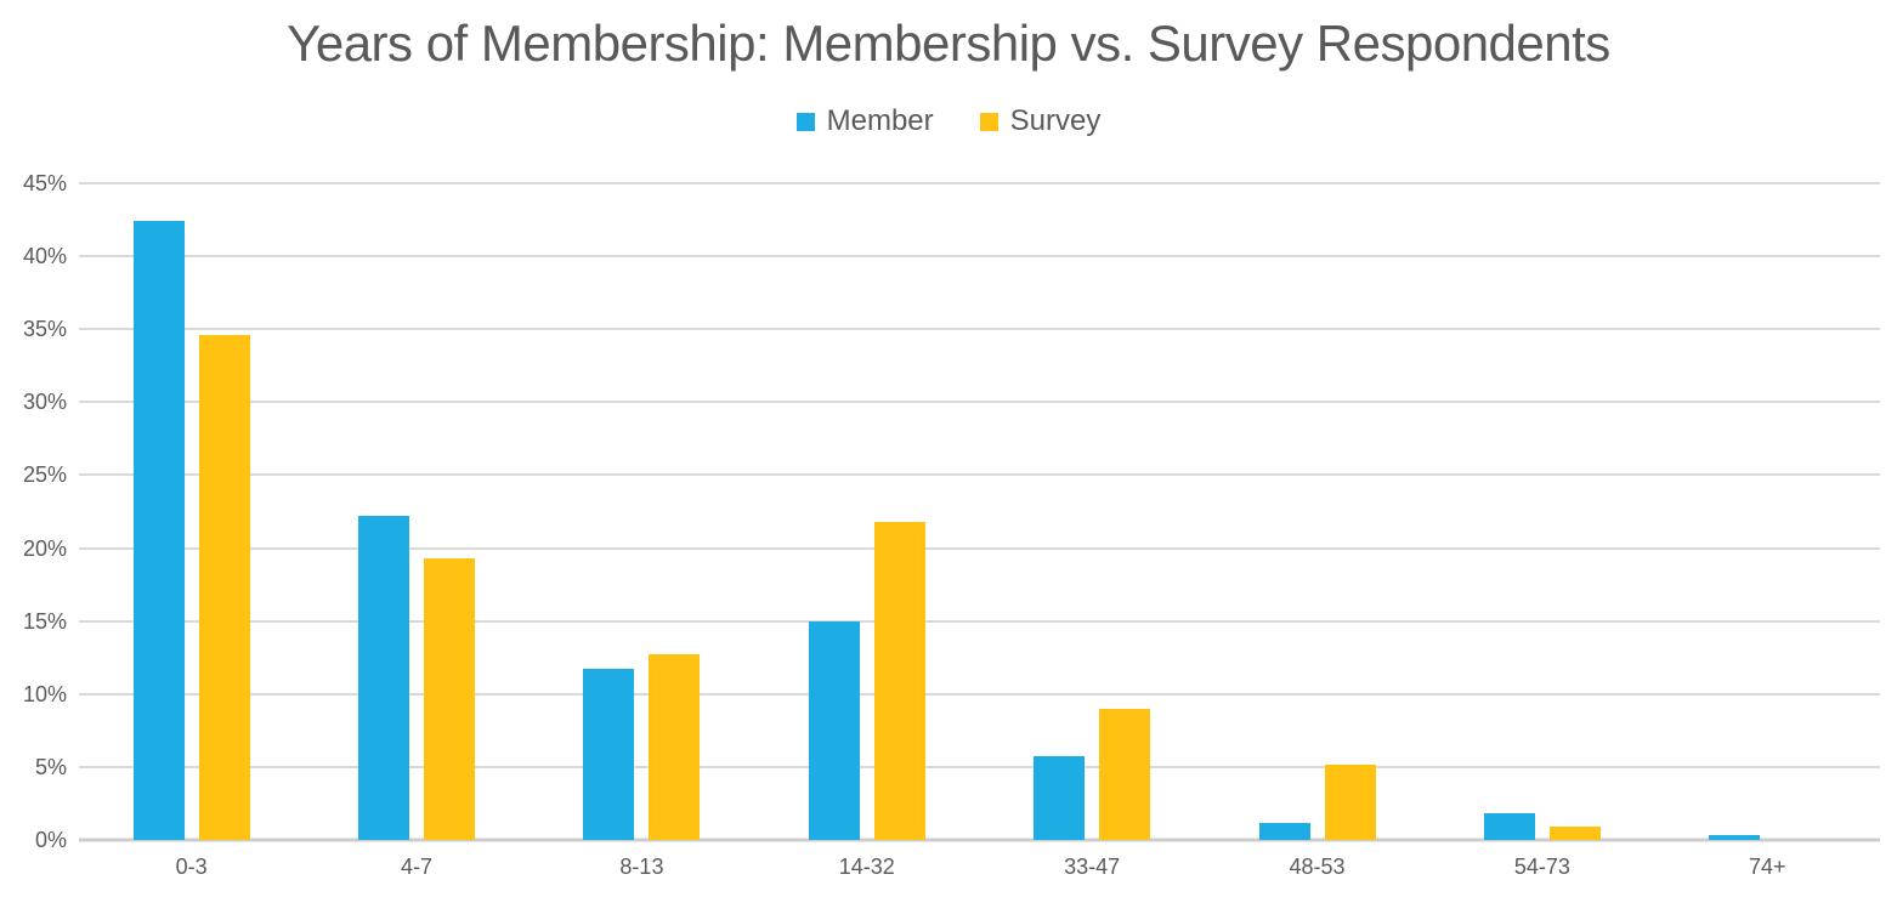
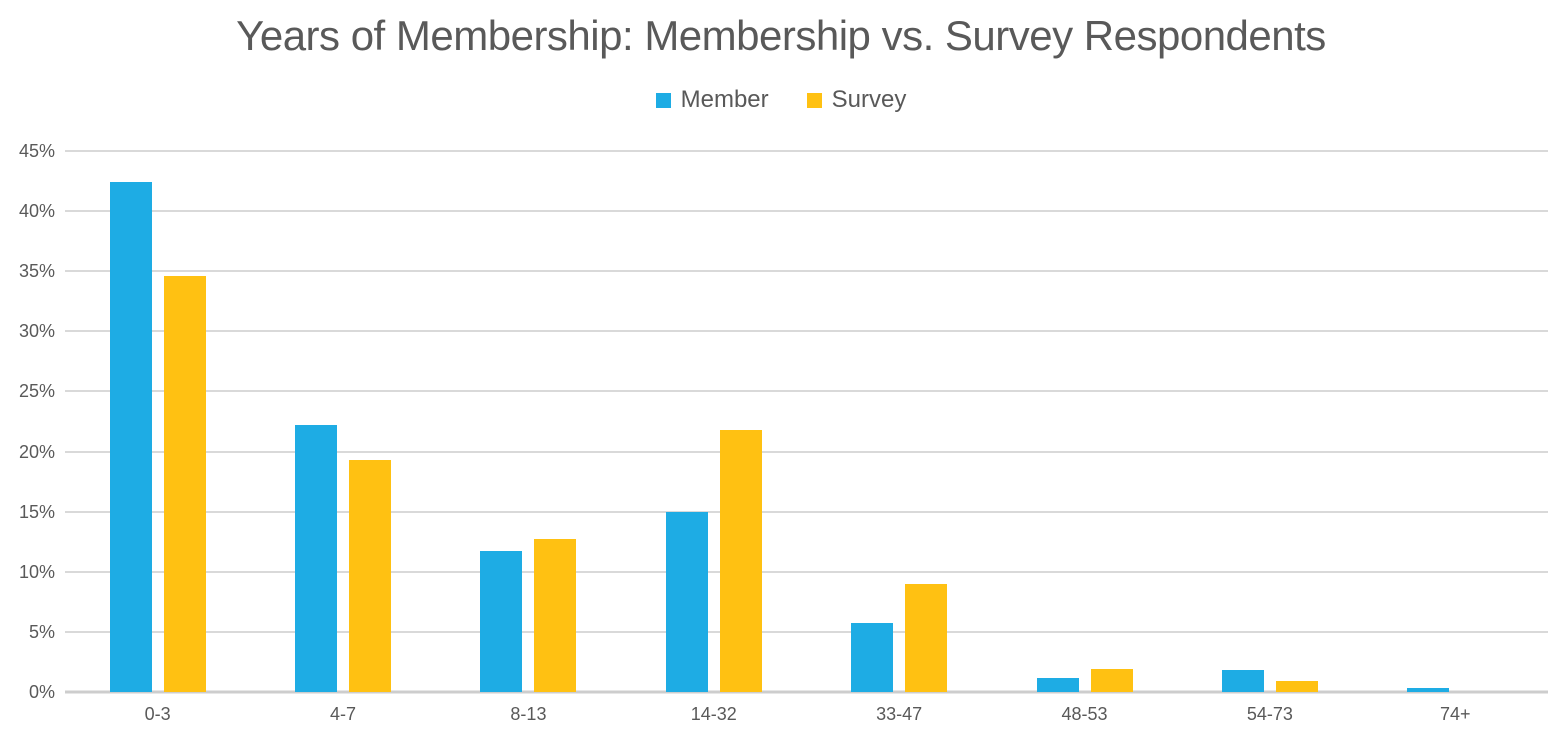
Survey/48-53: 5.2% -> 1.9%
